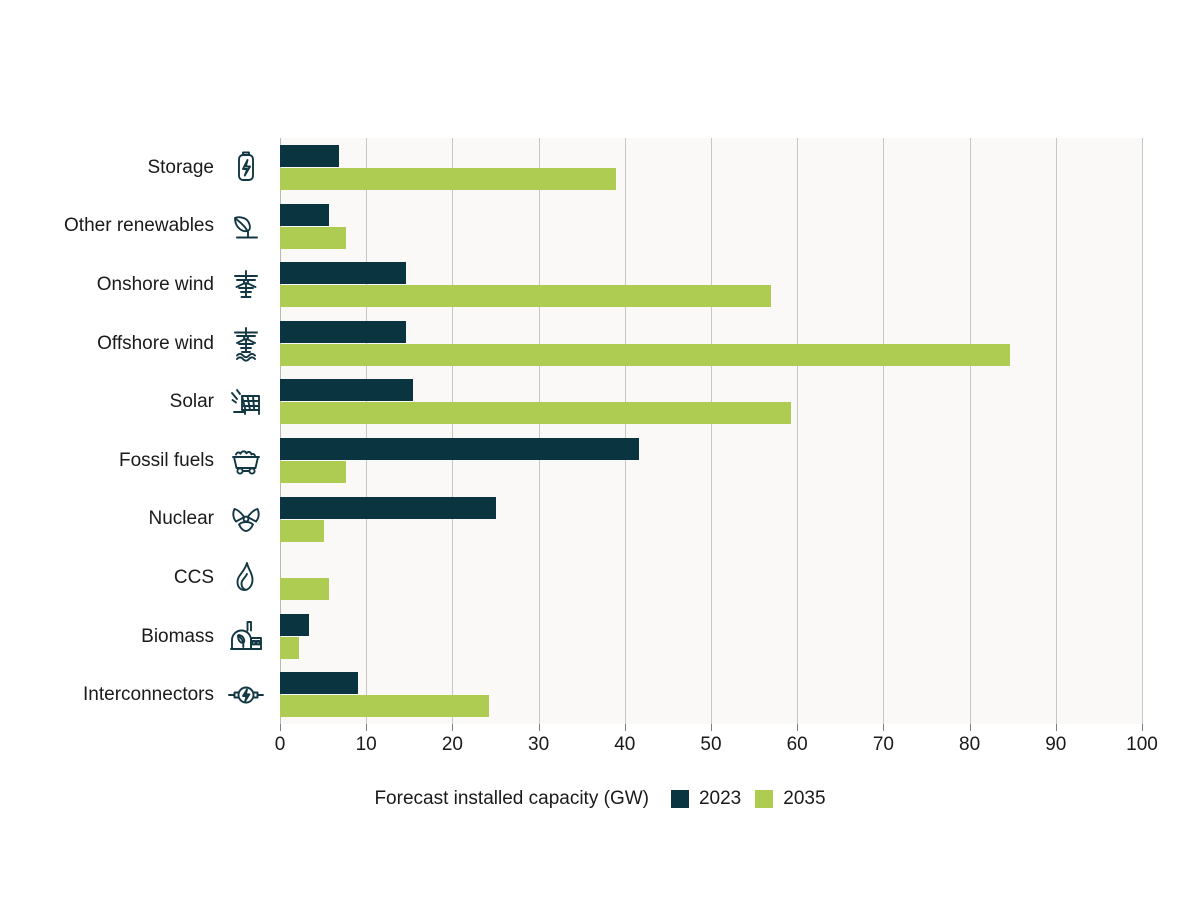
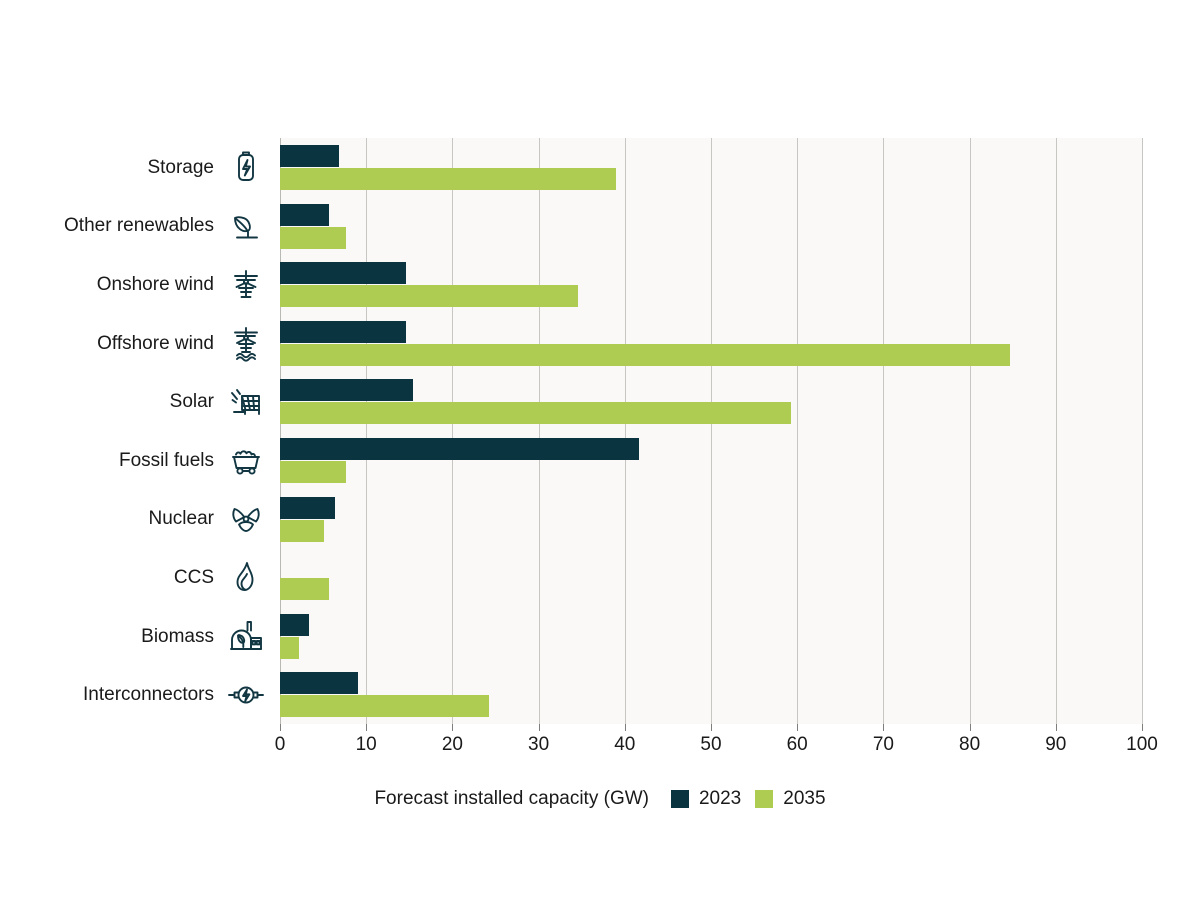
2035/Onshore wind: 57 -> 35
2023/Nuclear: 25 -> 6
